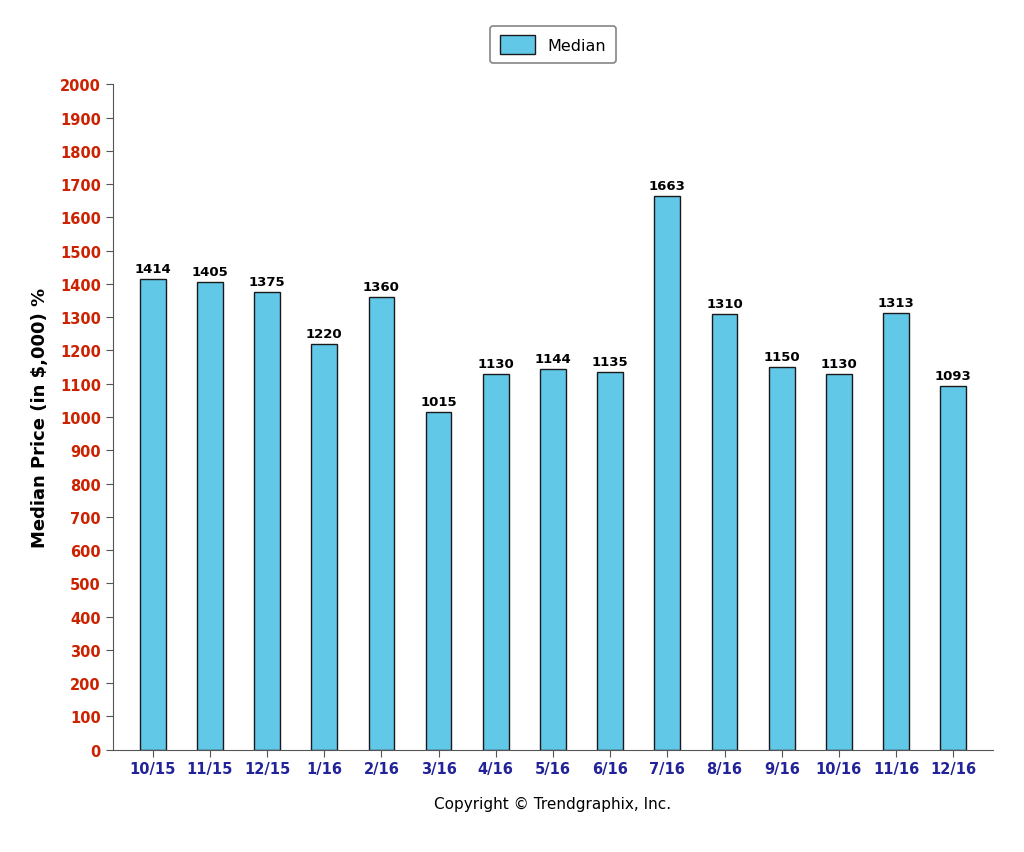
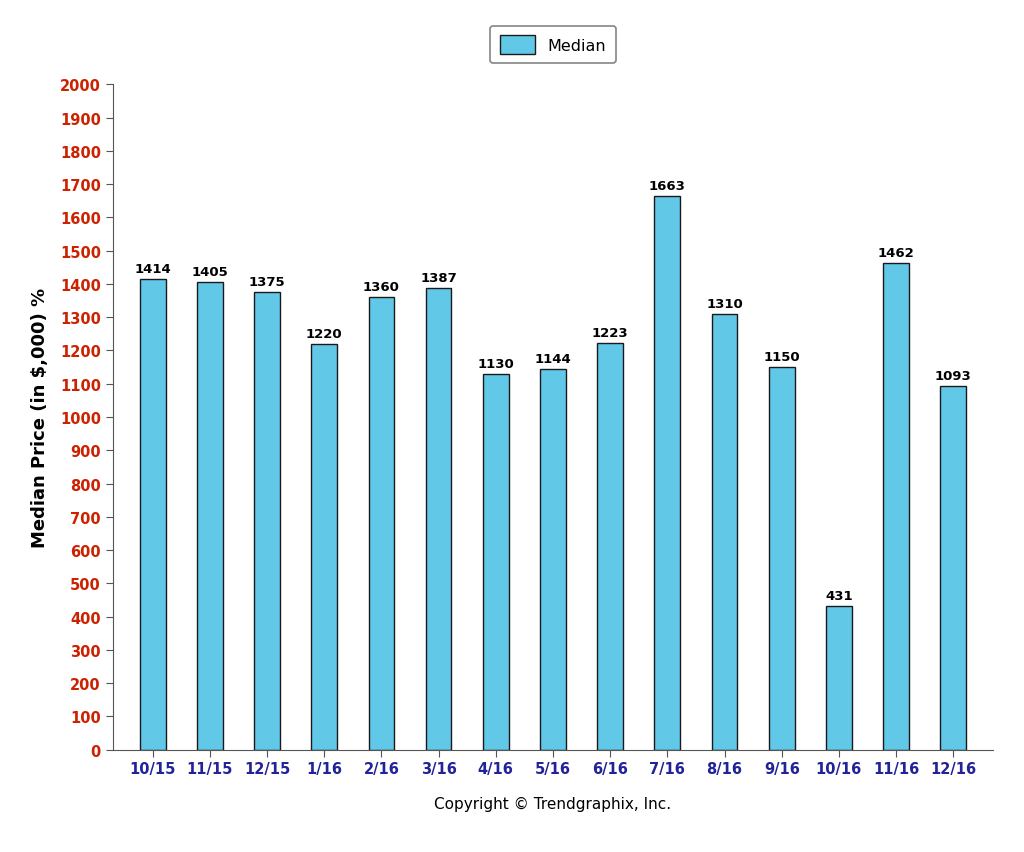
3/16: 1015 -> 1387
6/16: 1135 -> 1223
10/16: 1130 -> 431
11/16: 1313 -> 1462
